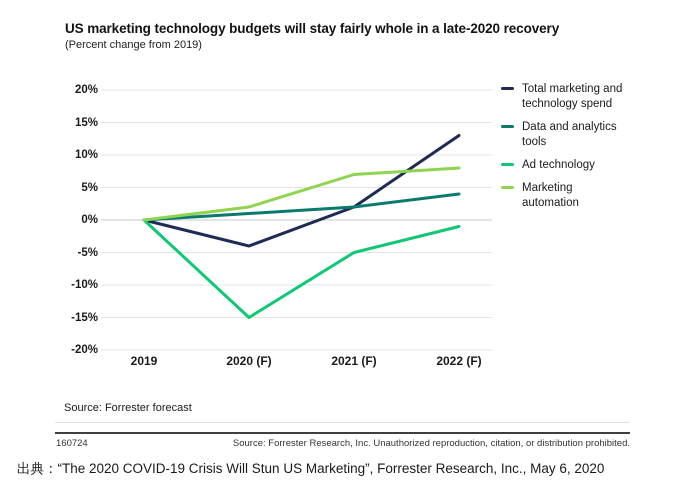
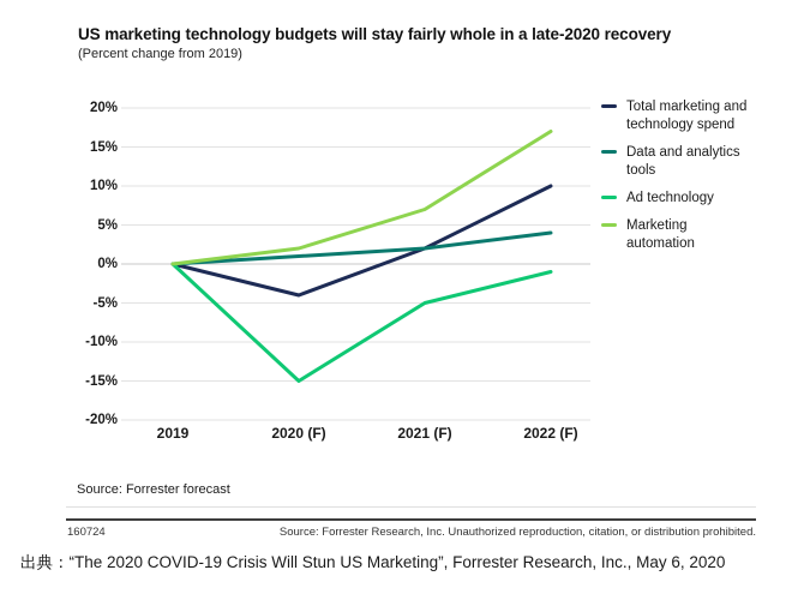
Total marketing and technology spend/2022 (F): 13% -> 10%
Marketing automation/2022 (F): 8% -> 17%
